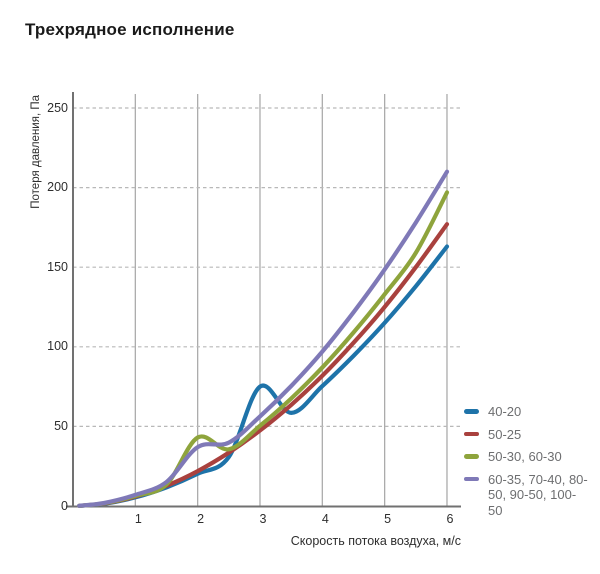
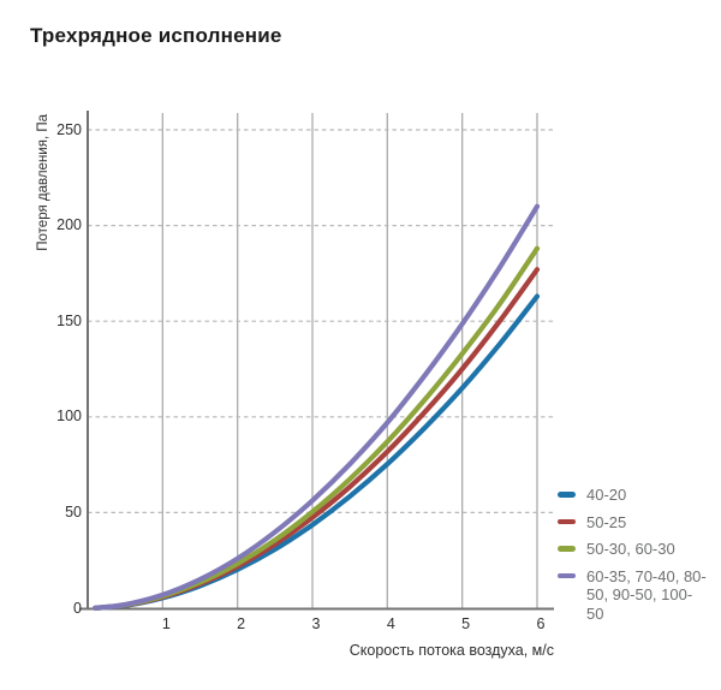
50-30, 60-30/2: 43 -> 23
60-35, 70-40, 80-50, 90-50, 100-50/2: 37 -> 26
40-20/3: 75 -> 44
50-30, 60-30/6: 197 -> 188
